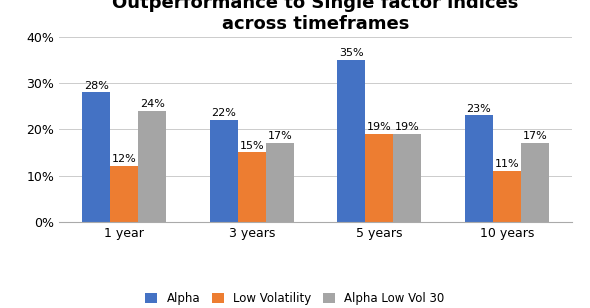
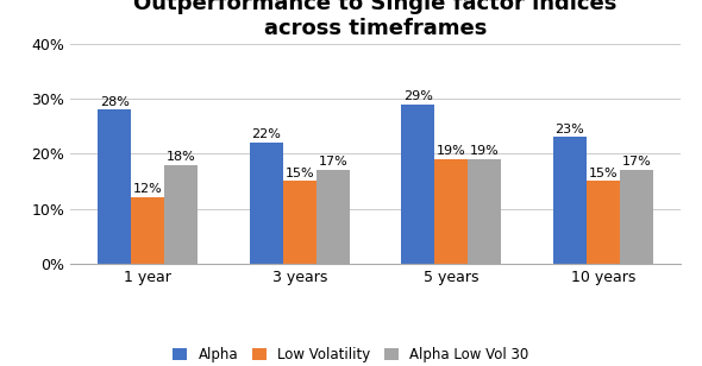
Alpha Low Vol 30/1 year: 24% -> 18%
Alpha/5 years: 35% -> 29%
Low Volatility/10 years: 11% -> 15%
